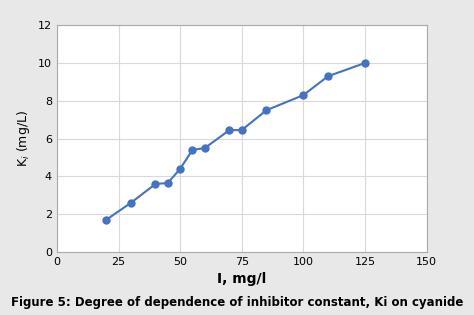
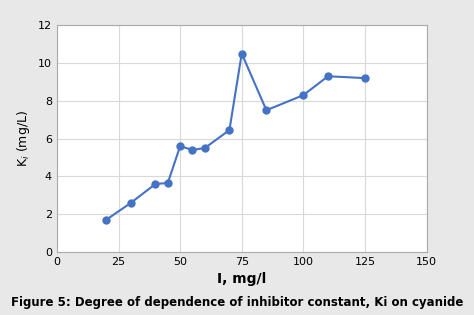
50: 4.4 -> 5.6
75: 6.5 -> 10.5
125: 10.0 -> 9.2
